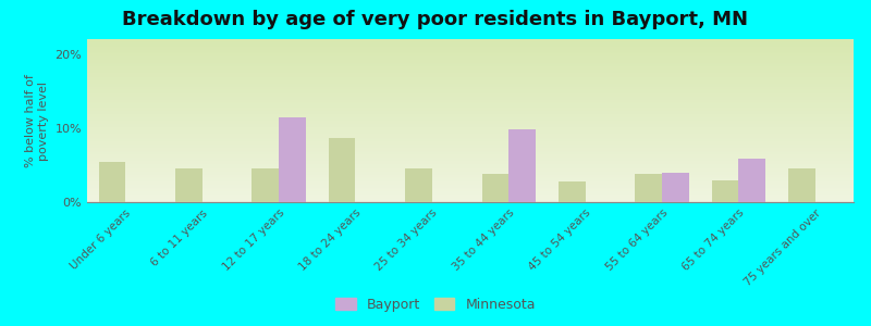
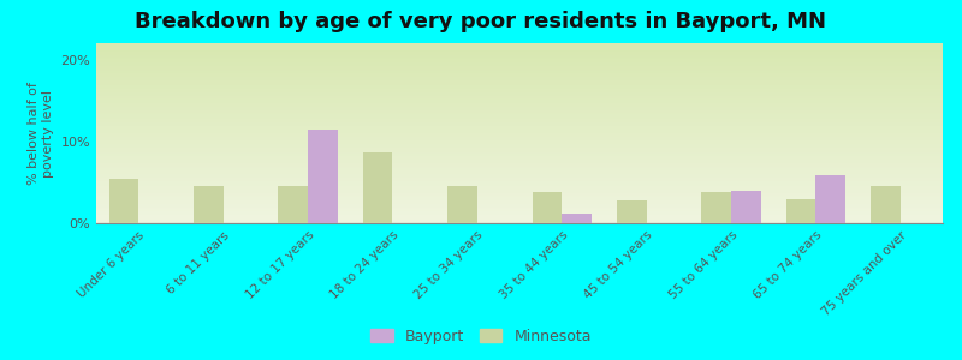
Bayport/35 to 44 years: 9.8% -> 1.2%
